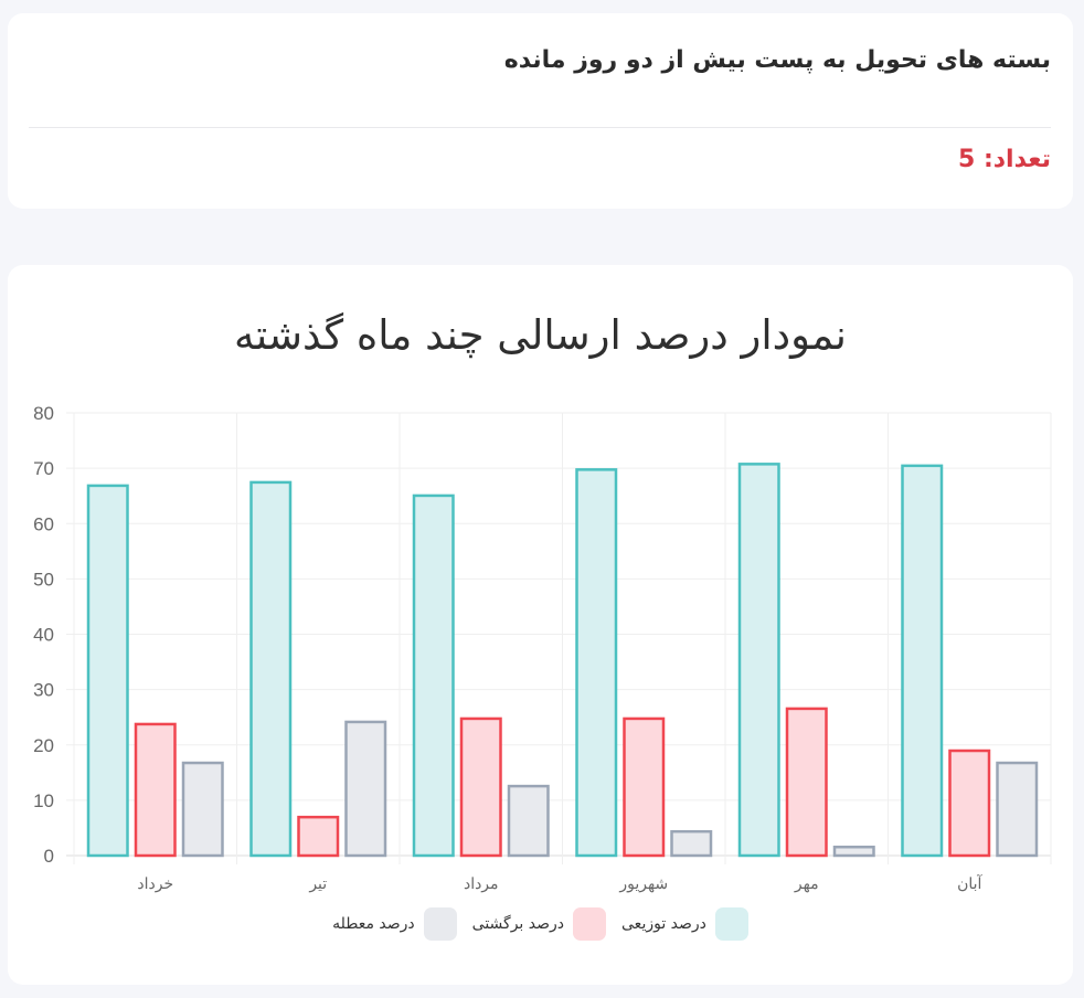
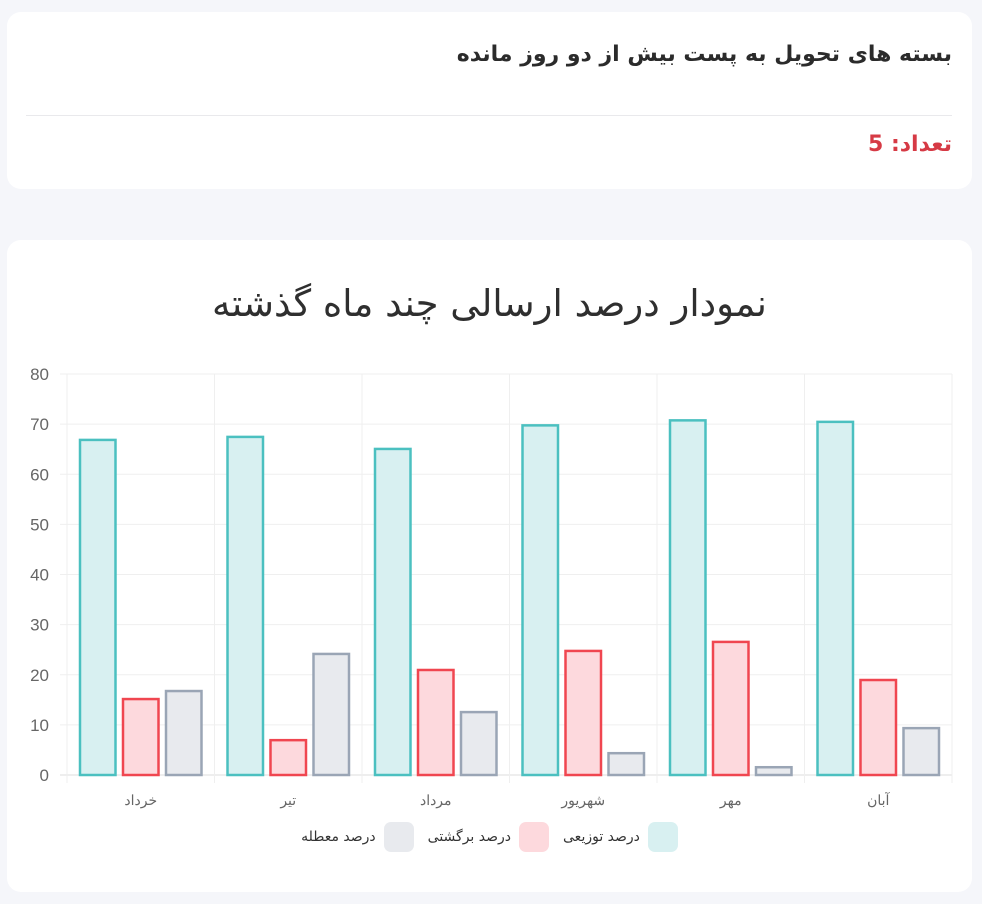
درصد برگشتی/خرداد: 24 -> 15
درصد برگشتی/مرداد: 25 -> 21
درصد معطله/آبان: 17 -> 10
